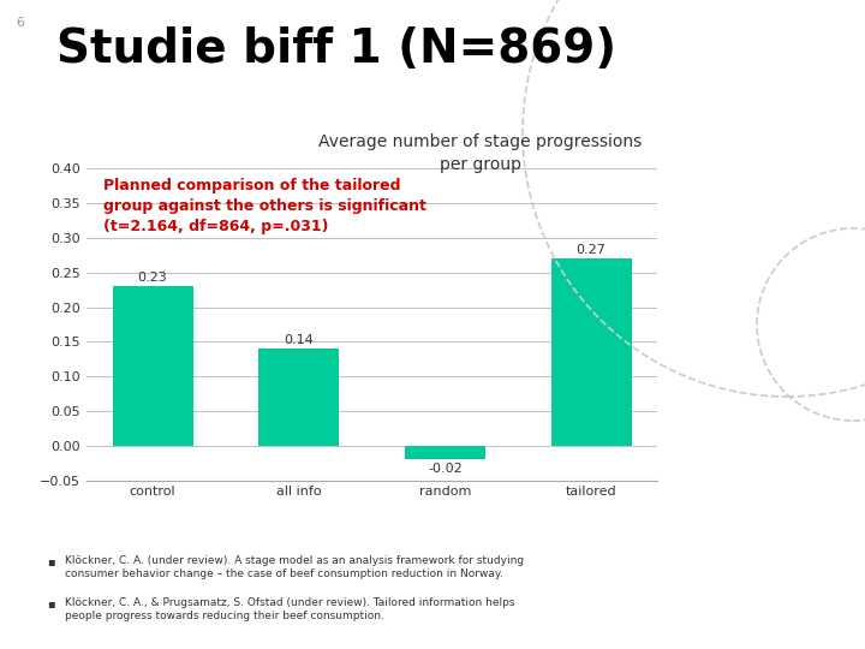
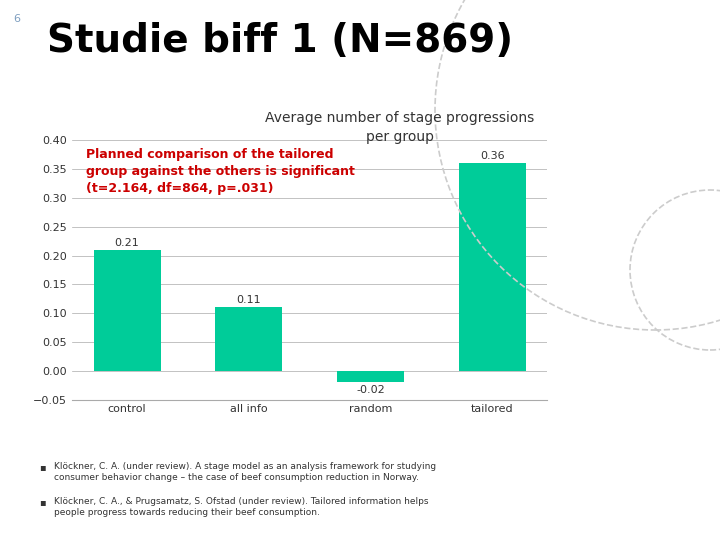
control: 0.23 -> 0.21
all info: 0.14 -> 0.11
tailored: 0.27 -> 0.36
